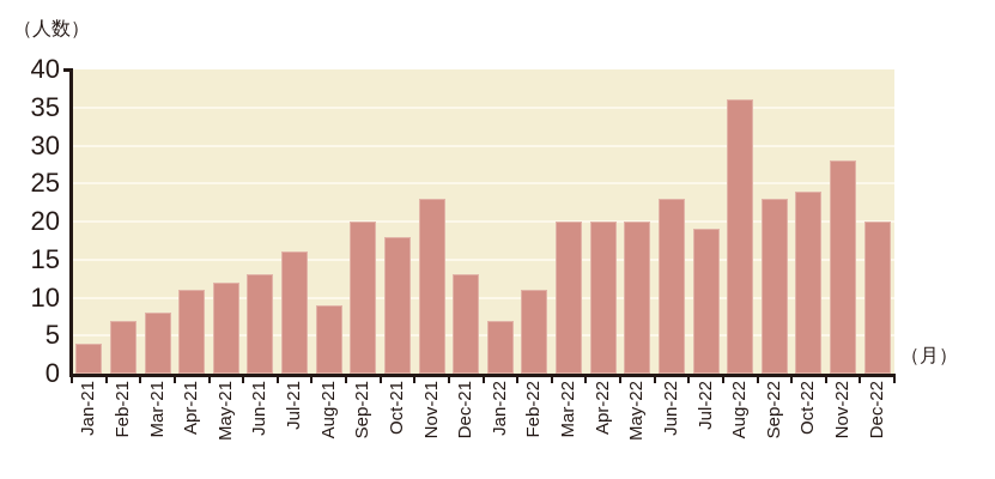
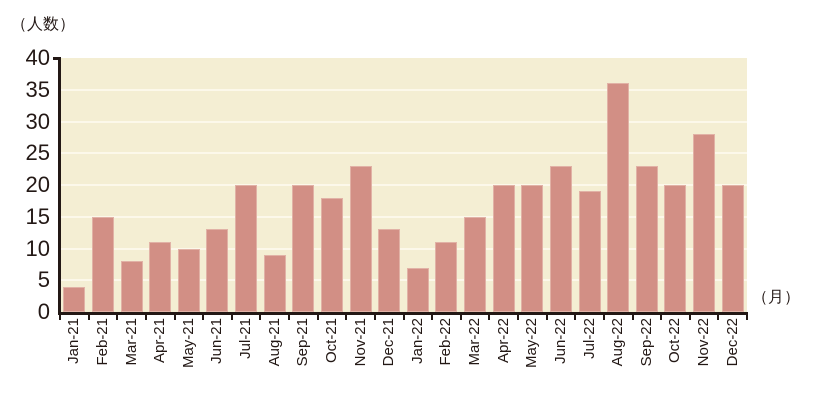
Feb-21: 7 -> 15
May-21: 12 -> 10
Jul-21: 16 -> 20
Mar-22: 20 -> 15
Oct-22: 24 -> 20
